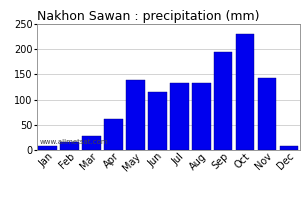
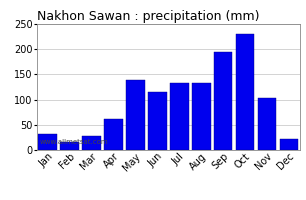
Jan: 8 -> 32
Nov: 143 -> 104
Dec: 8 -> 22
